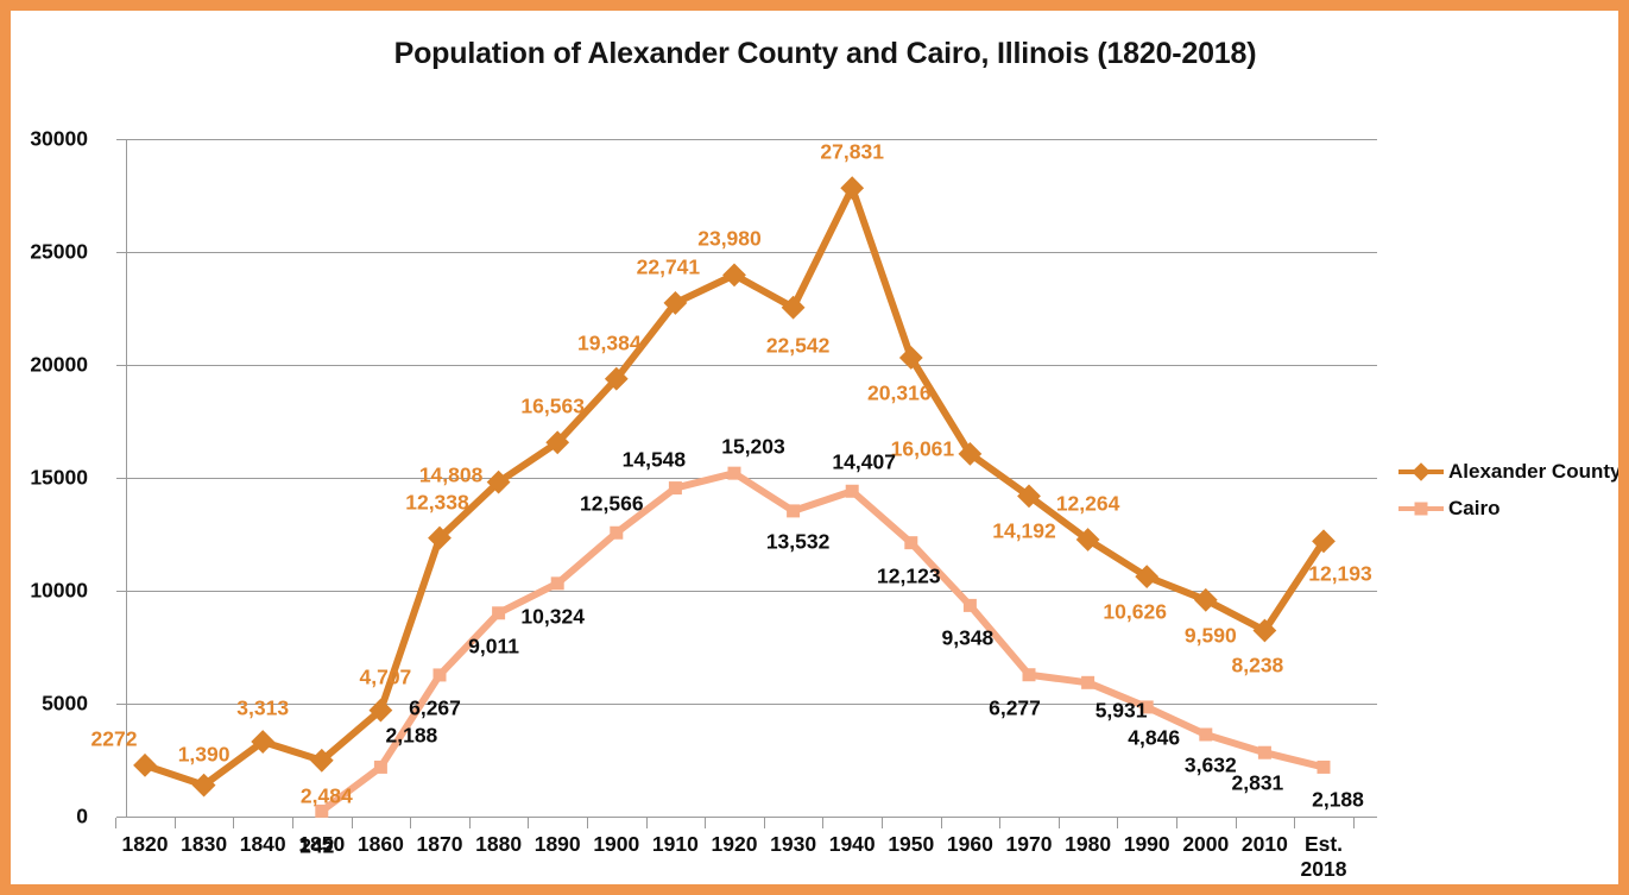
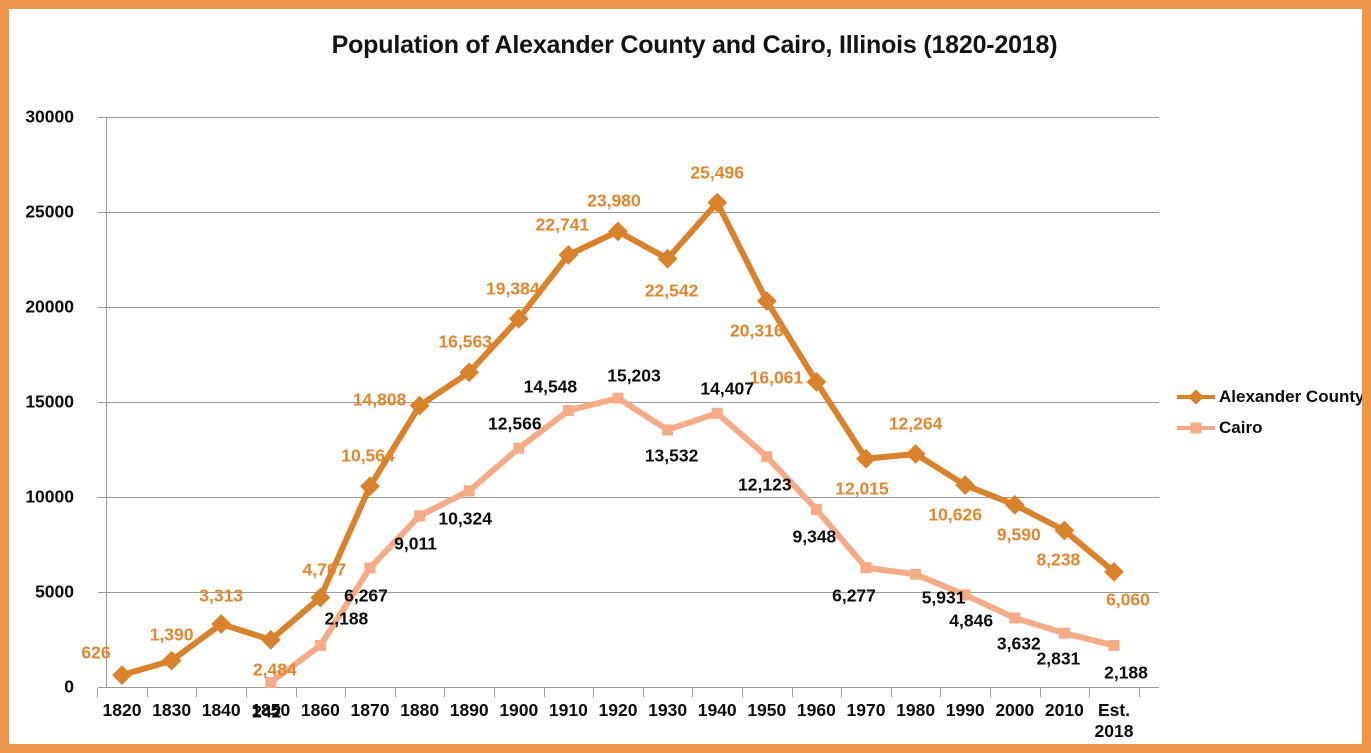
Alexander County/1820: 2272 -> 626
Alexander County/1870: 12,338 -> 10,564
Alexander County/1940: 27,831 -> 25,496
Alexander County/1970: 14,192 -> 12,015
Alexander County/Est. 2018: 12,193 -> 6,060
